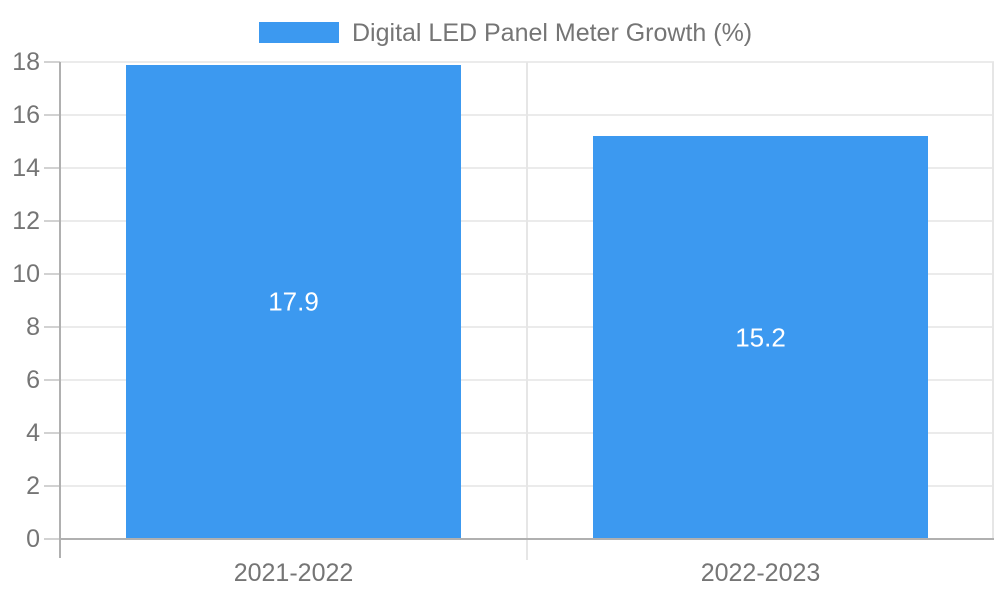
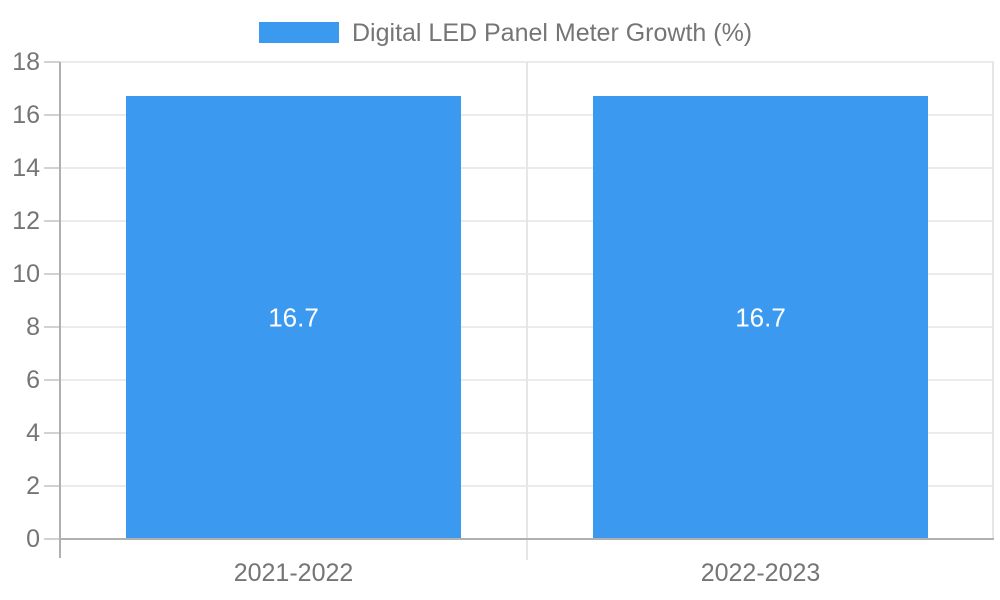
2021-2022: 17.9 -> 16.7
2022-2023: 15.2 -> 16.7
